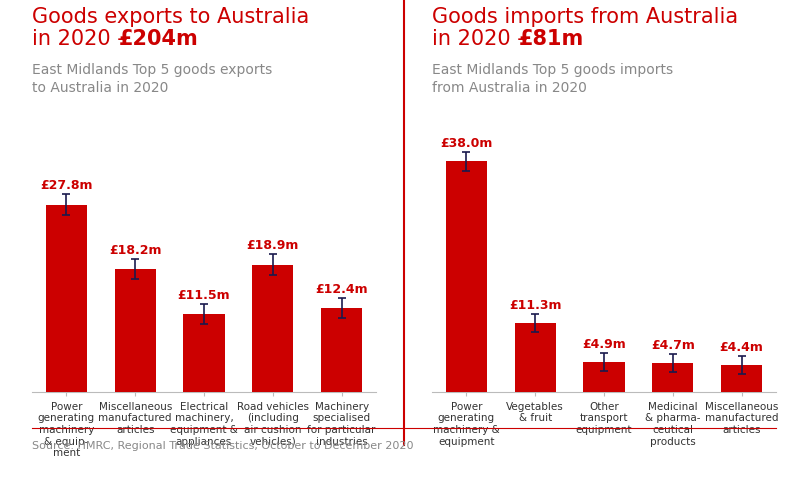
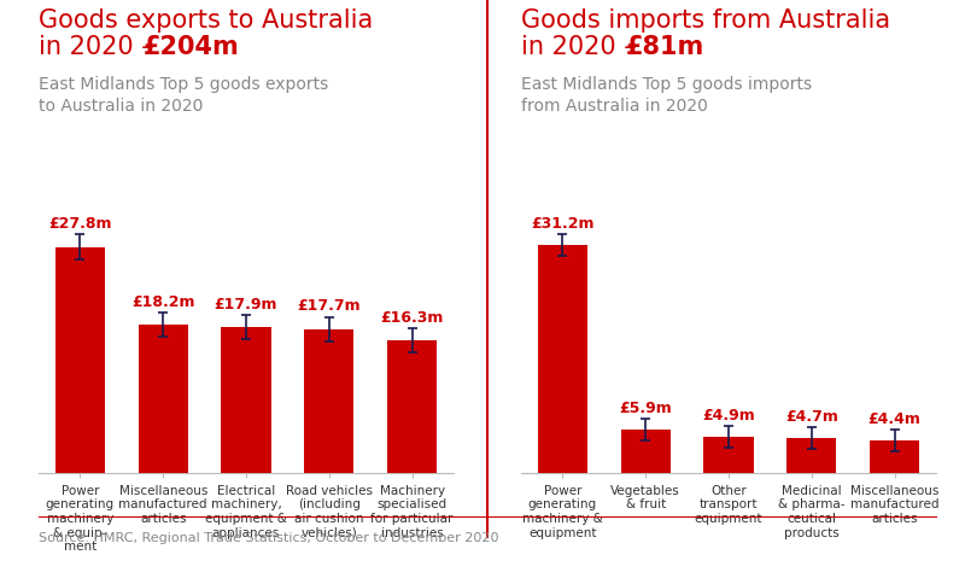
Electrical machinery, equipment & appliances: £11.5m -> £17.9m
Road vehicles (including air cushion vehicles): £18.9m -> £17.7m
Machinery specialised for particular industries: £12.4m -> £16.3m
Power generating machinery & equipment: £38.0m -> £31.2m
Vegetables & fruit: £11.3m -> £5.9m
